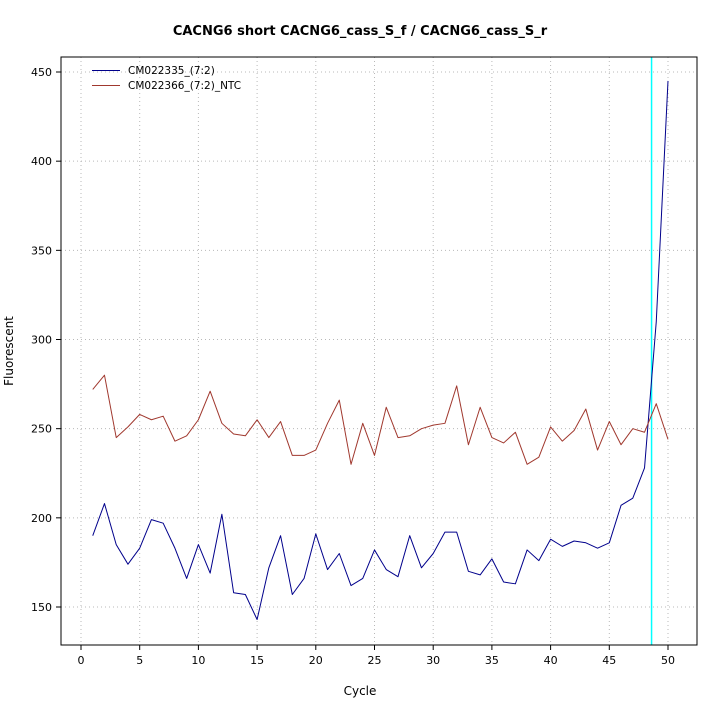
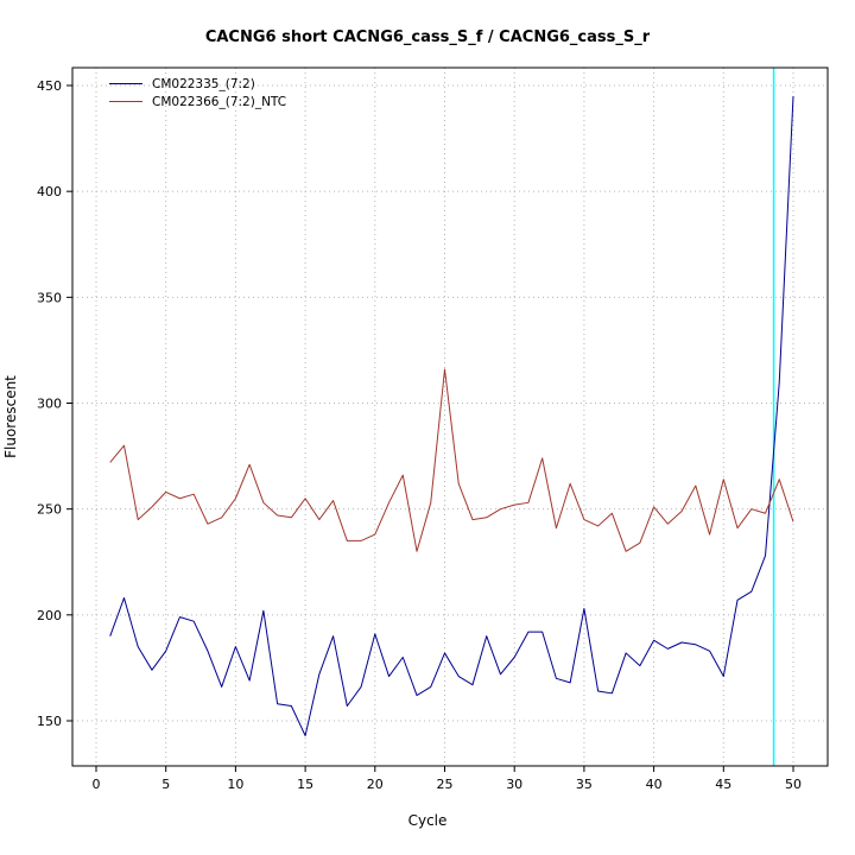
CM022366_(7:2)_NTC/25: 235 -> 316
CM022335_(7:2)/35: 177 -> 203
CM022335_(7:2)/45: 186 -> 171
CM022366_(7:2)_NTC/45: 254 -> 264
